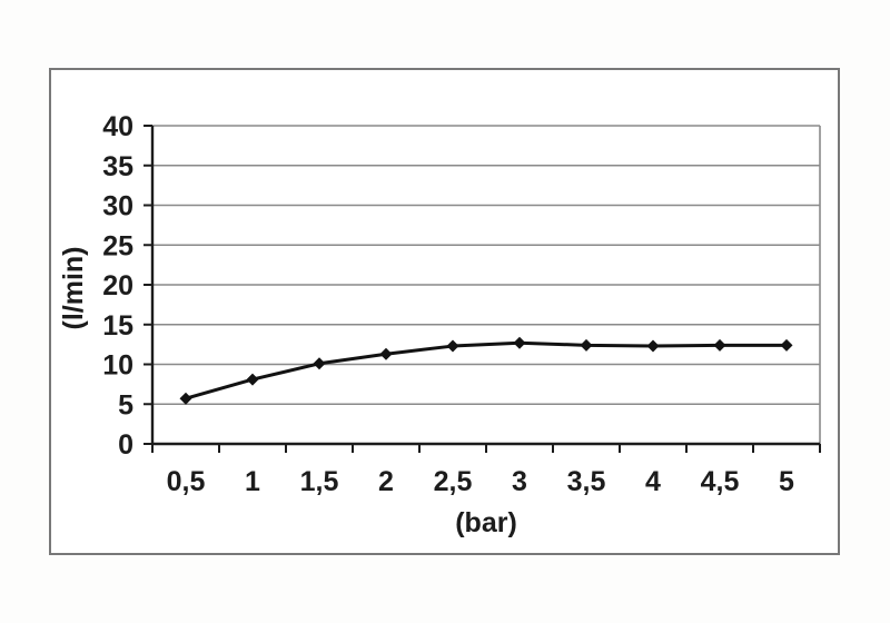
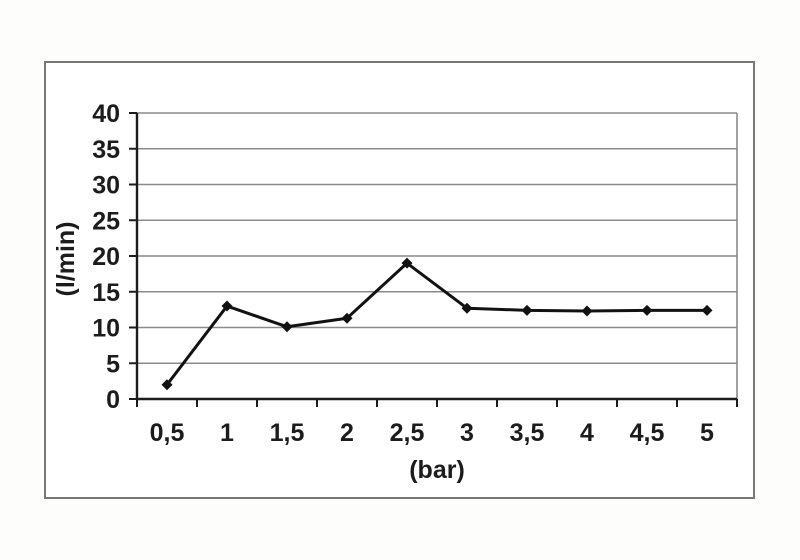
0,5: 6 -> 2
1: 8 -> 13
2,5: 12 -> 19
